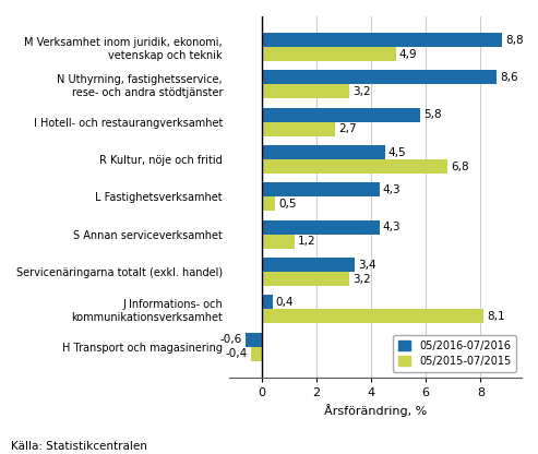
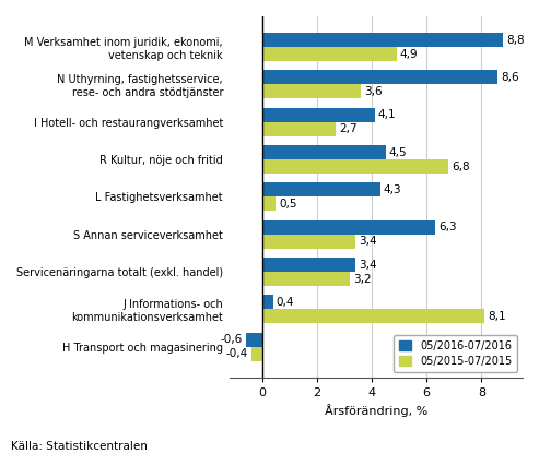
05/2015-07/2015/N Uthyrning, fastighetsservice, rese- och andra stödtjänster: 3,2 -> 3,6
05/2016-07/2016/I Hotell- och restaurangverksamhet: 5,8 -> 4,1
05/2016-07/2016/S Annan serviceverksamhet: 4,3 -> 6,3
05/2015-07/2015/S Annan serviceverksamhet: 1,2 -> 3,4
